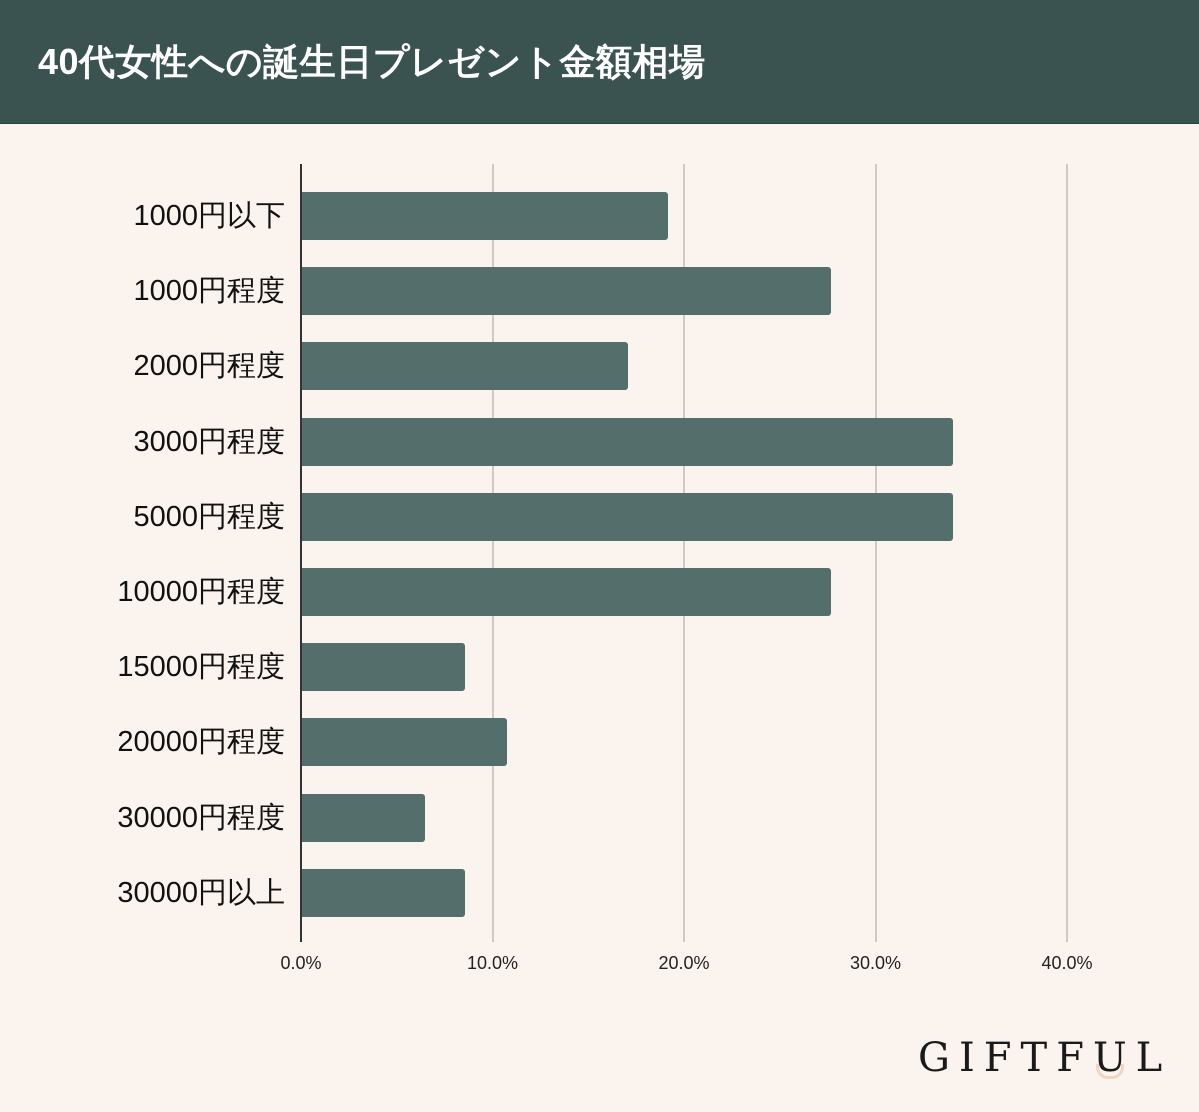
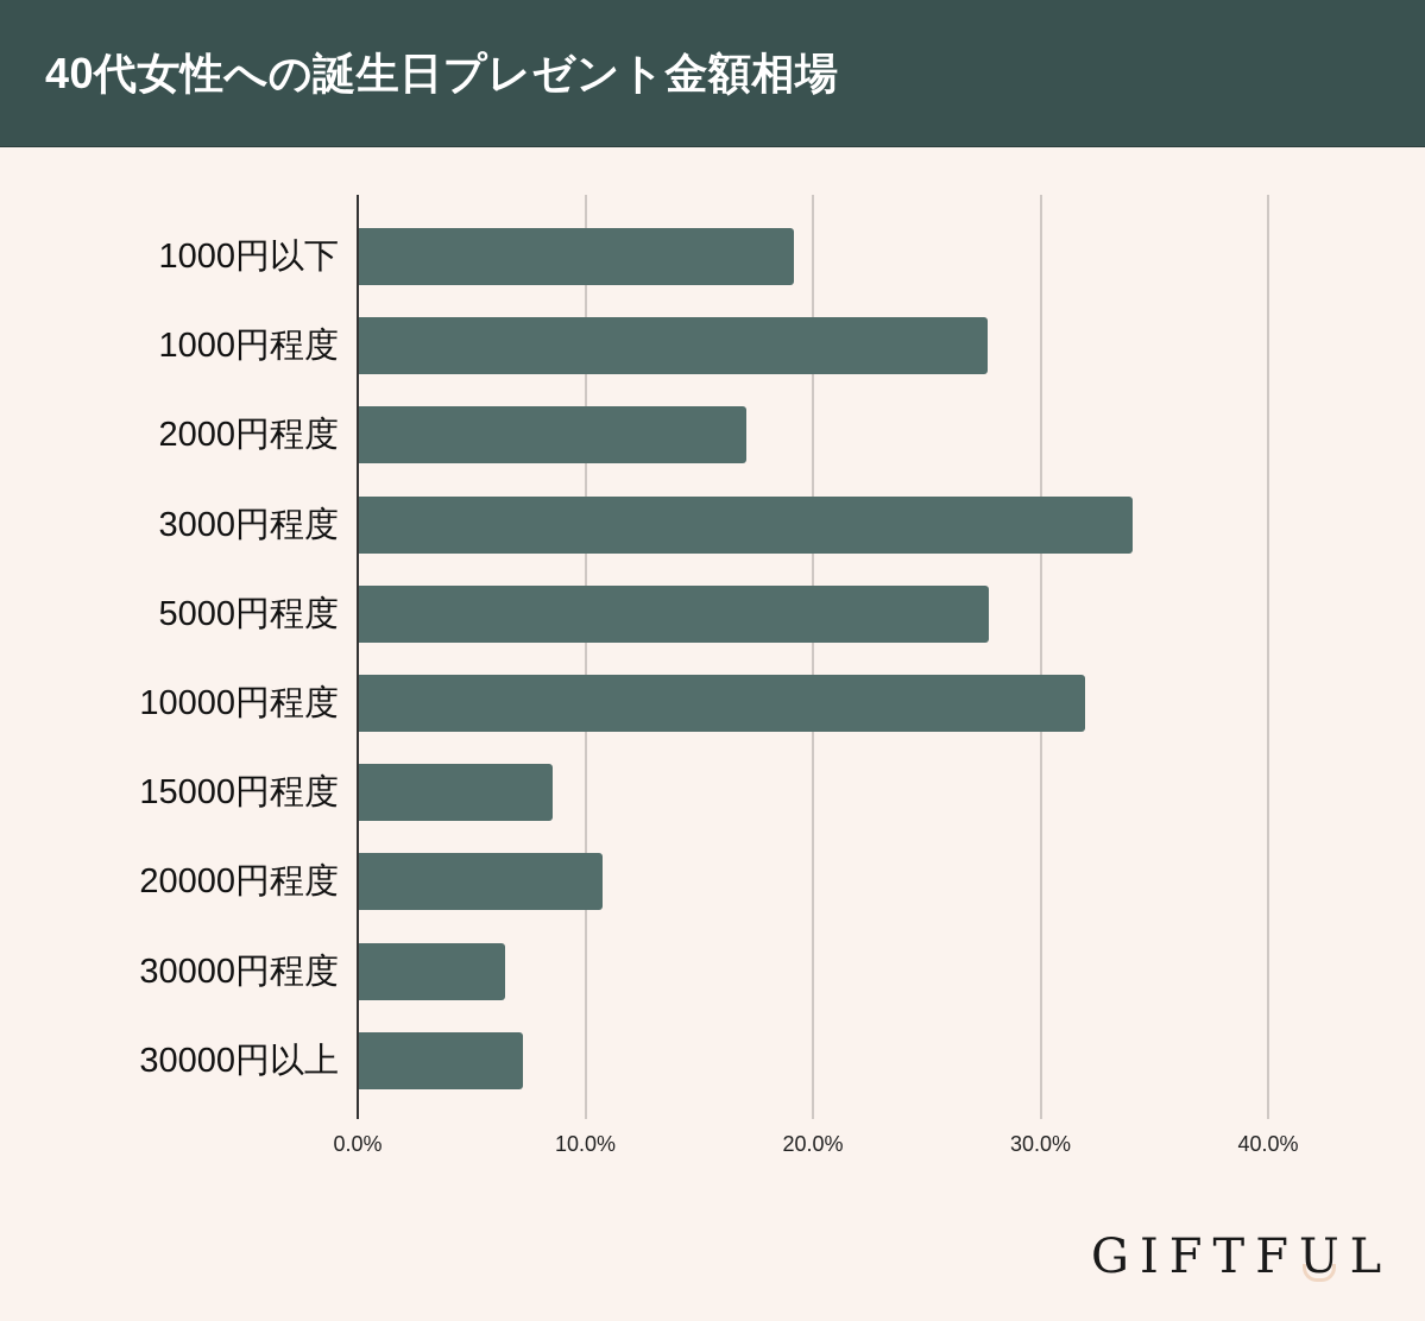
5000円程度: 34.0% -> 27.7%
10000円程度: 27.6% -> 31.9%
30000円以上: 8.5% -> 7.2%
